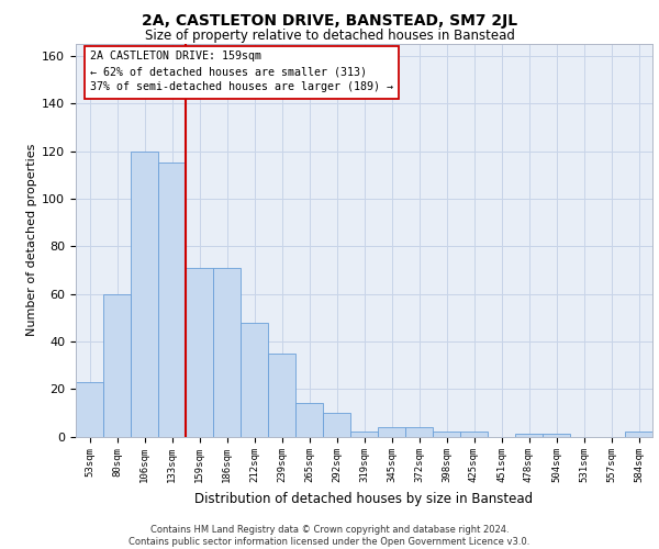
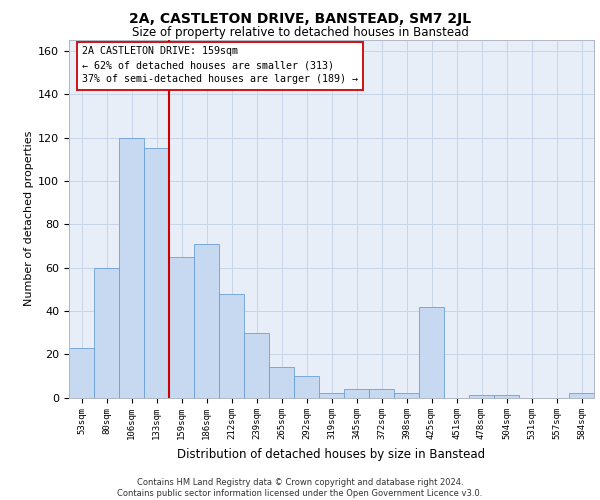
159sqm: 71 -> 65
239sqm: 35 -> 30
425sqm: 2 -> 42
